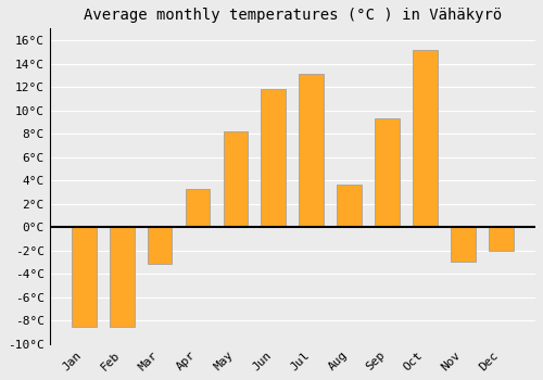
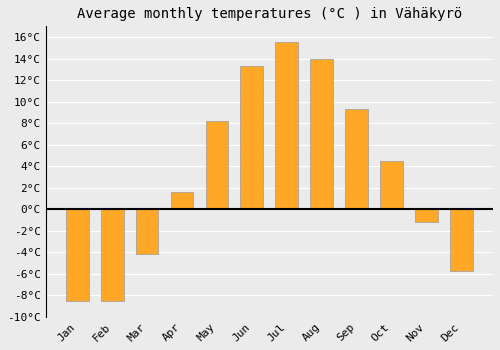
Mar: -3.1°C -> -4.2°C
Apr: 3.3°C -> 1.6°C
Jun: 11.8°C -> 13.3°C
Jul: 13.1°C -> 15.5°C
Aug: 3.6°C -> 14.0°C
Oct: 15.2°C -> 4.5°C
Nov: -3.0°C -> -1.2°C
Dec: -2.0°C -> -5.7°C
